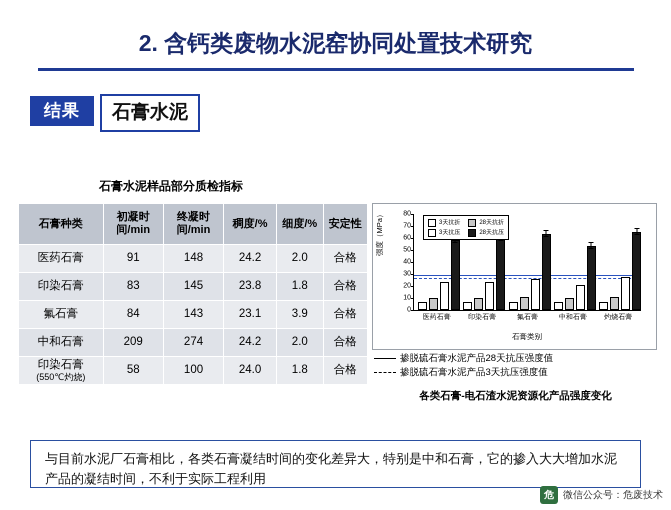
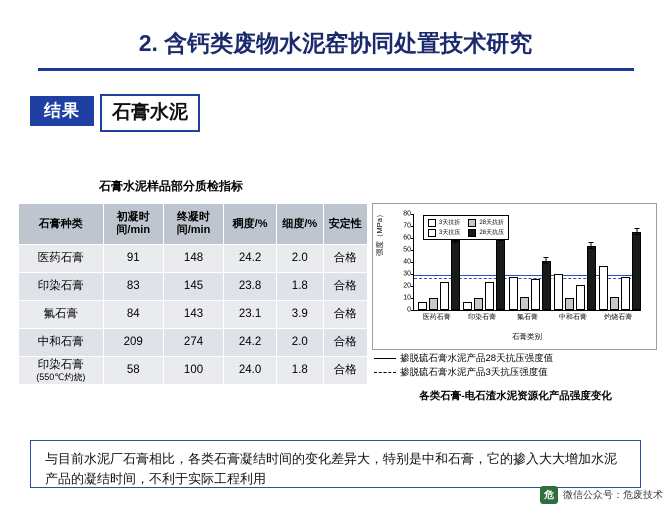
3天抗折/氟石膏: 5 -> 26
28天抗压/氟石膏: 62 -> 39
3天抗折/中和石膏: 5 -> 28
3天抗折/灼烧石膏: 5 -> 35
